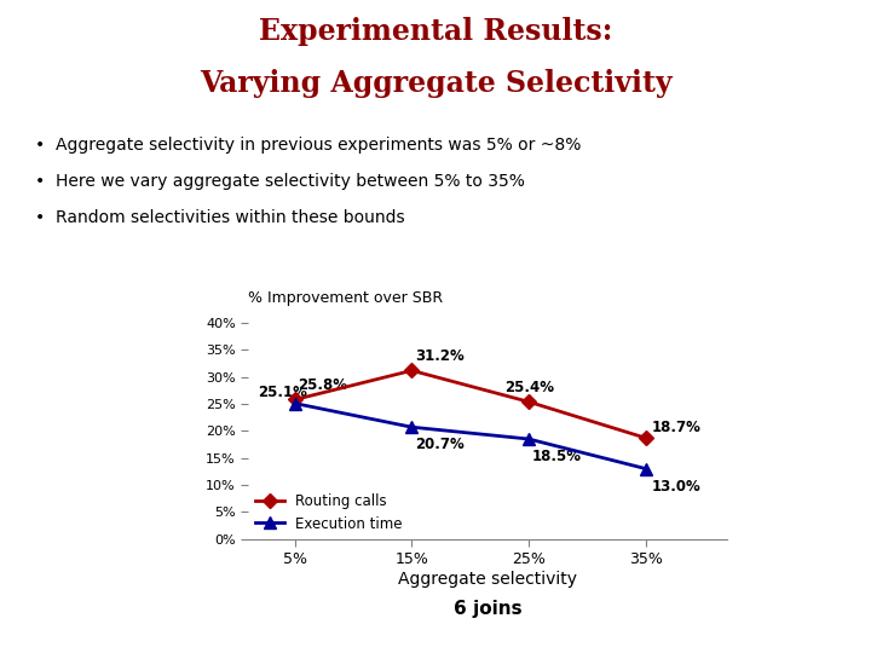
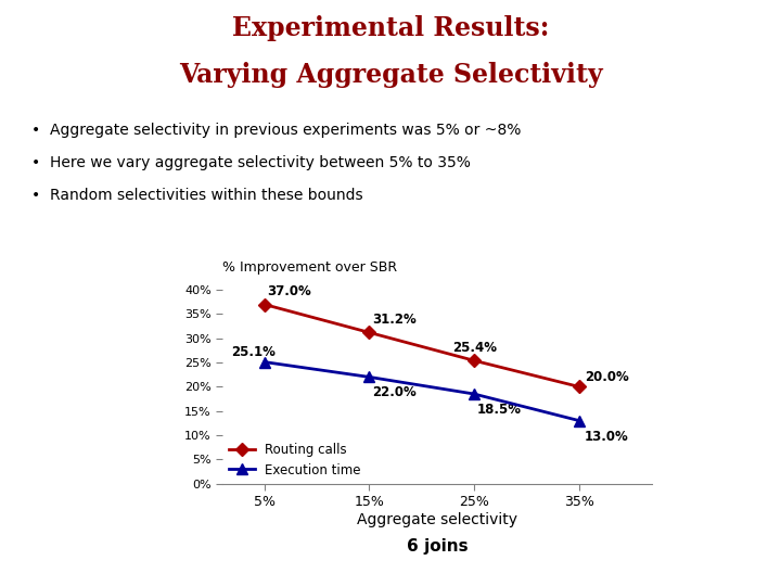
Routing calls/5%: 25.8% -> 37.0%
Execution time/15%: 20.7% -> 22.0%
Routing calls/35%: 18.7% -> 20.0%
